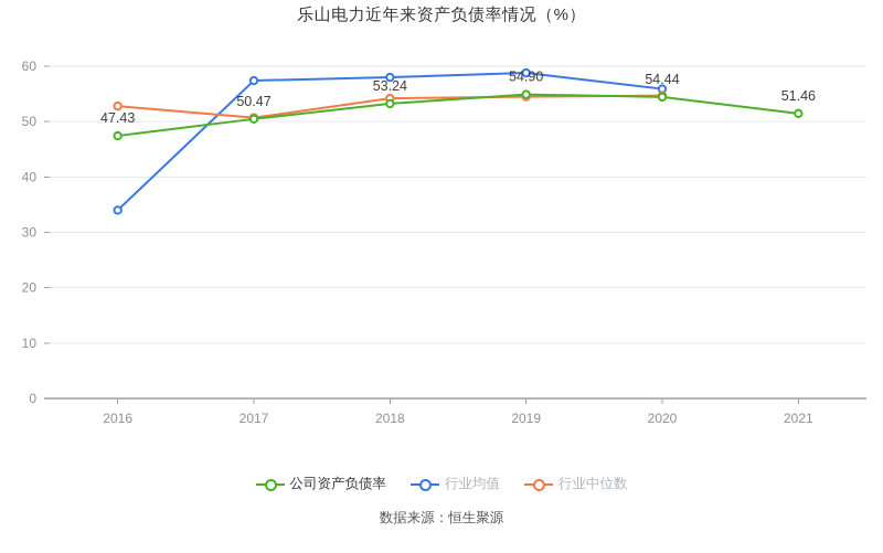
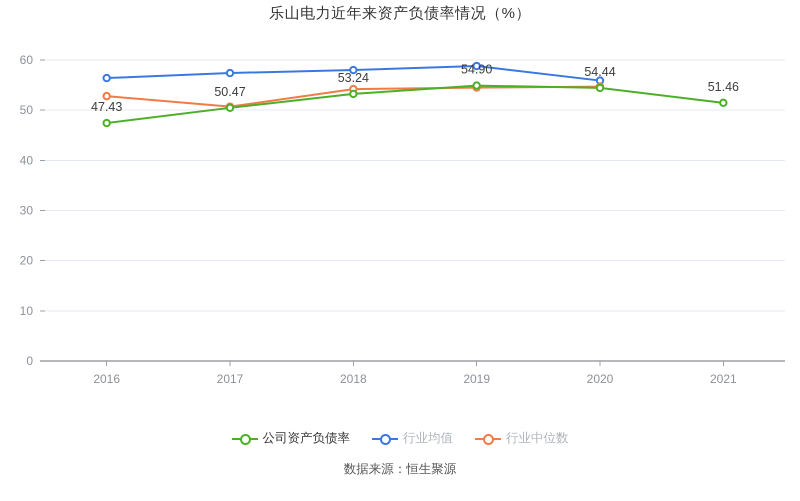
行业均值/2016: 34 -> 56
